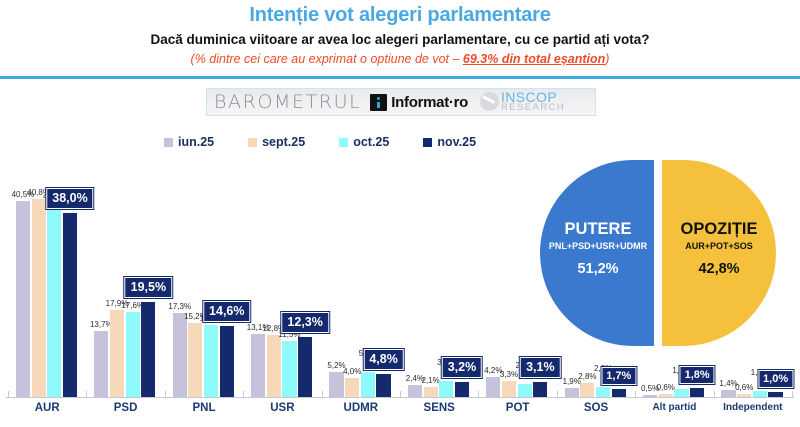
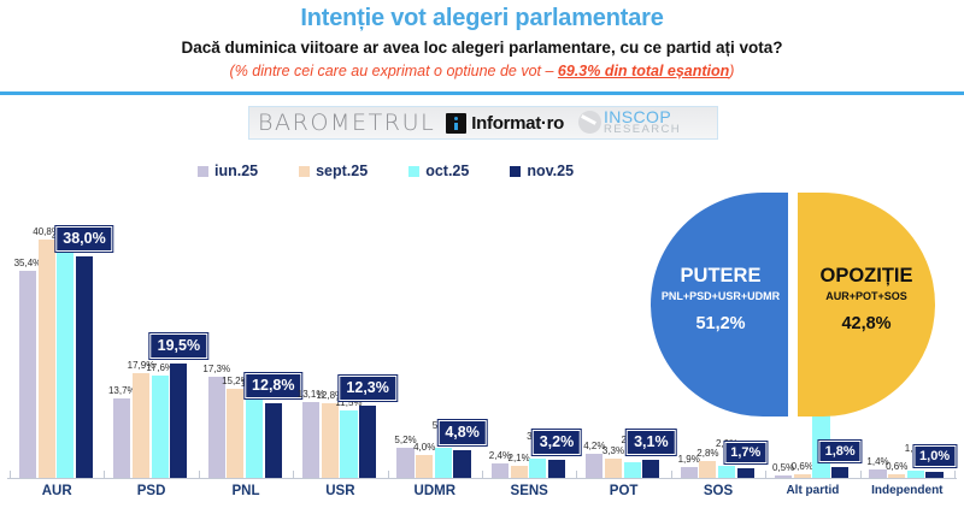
iun.25/AUR: 40,5% -> 35,4%
nov.25/PNL: 14,6% -> 12,8%
oct.25/Alt partid: 1,6% -> 13,9%
